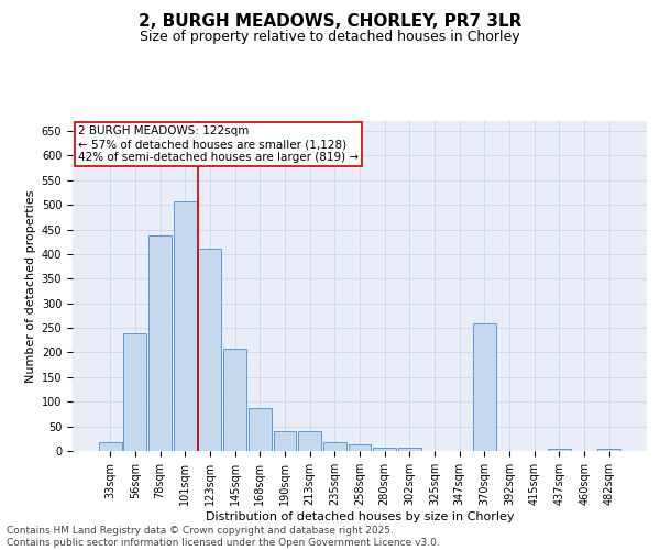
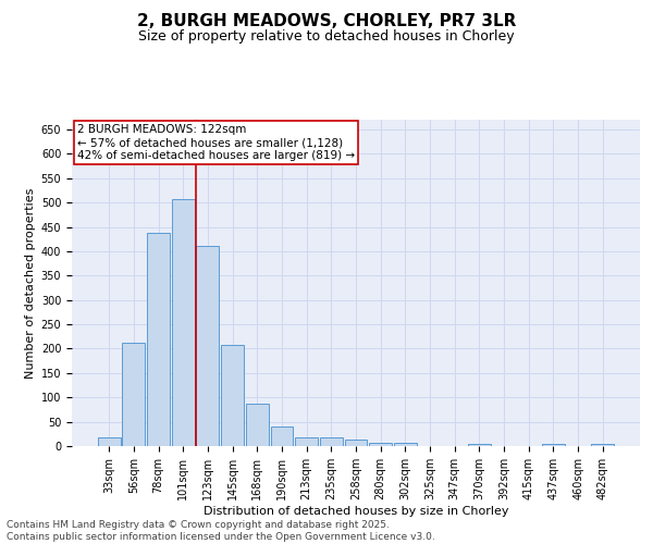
56sqm: 240 -> 213
213sqm: 40 -> 18
370sqm: 260 -> 5
